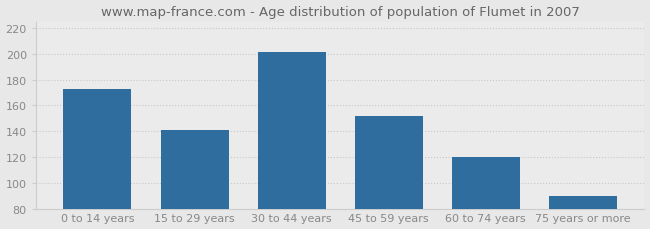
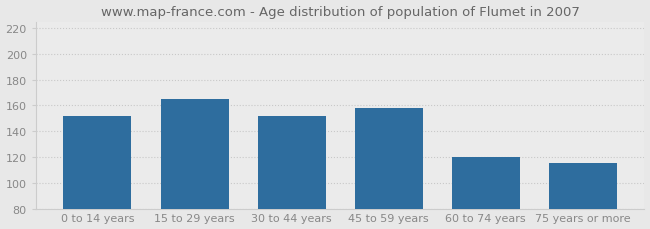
0 to 14 years: 173 -> 152
15 to 29 years: 141 -> 165
30 to 44 years: 201 -> 152
45 to 59 years: 152 -> 158
75 years or more: 90 -> 115
